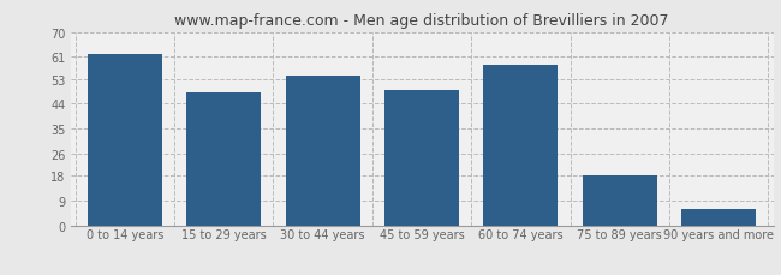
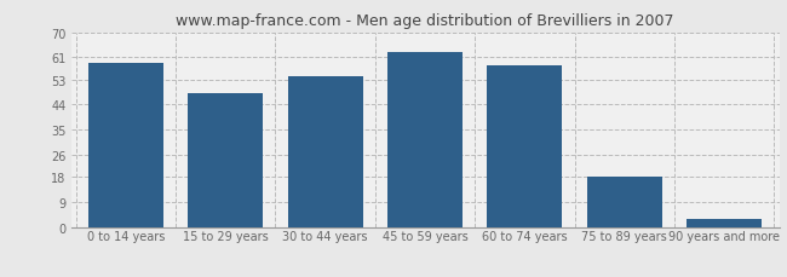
0 to 14 years: 62 -> 59
45 to 59 years: 49 -> 63
90 years and more: 6 -> 3
